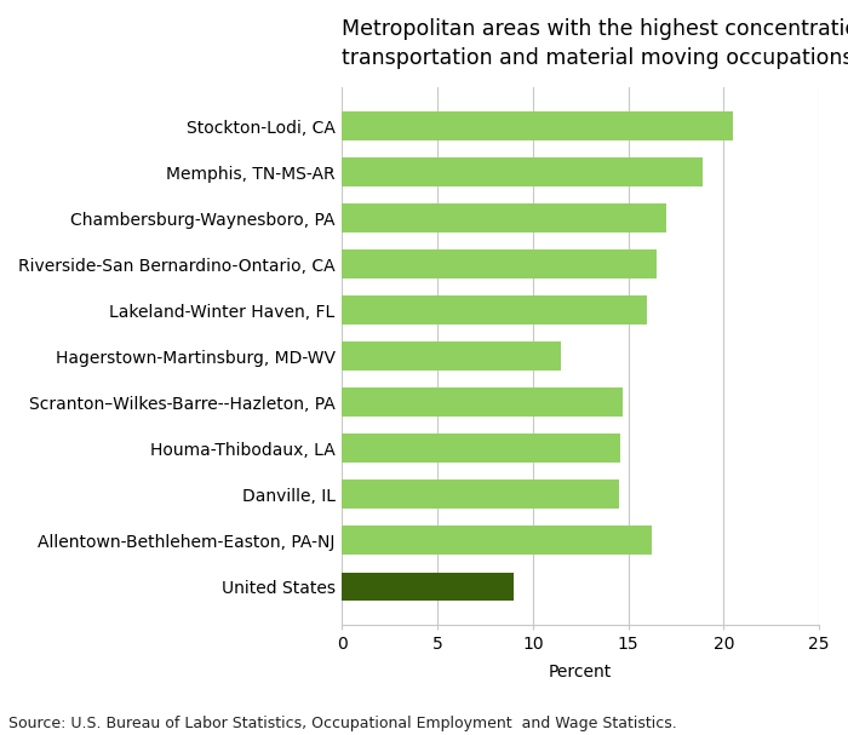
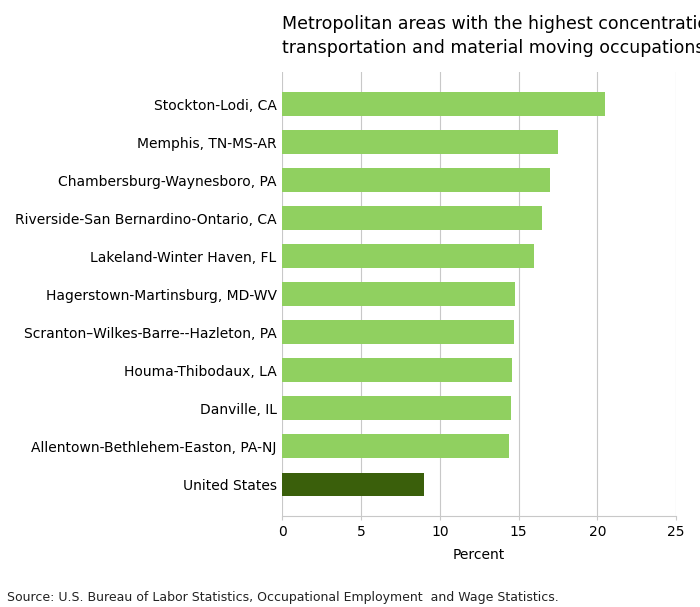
Memphis, TN-MS-AR: 18.9 -> 17.5
Hagerstown-Martinsburg, MD-WV: 11.5 -> 14.8
Allentown-Bethlehem-Easton, PA-NJ: 16.2 -> 14.4
